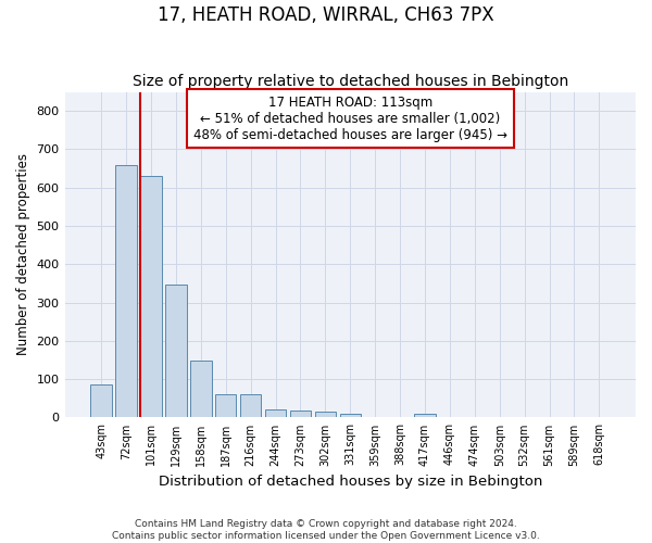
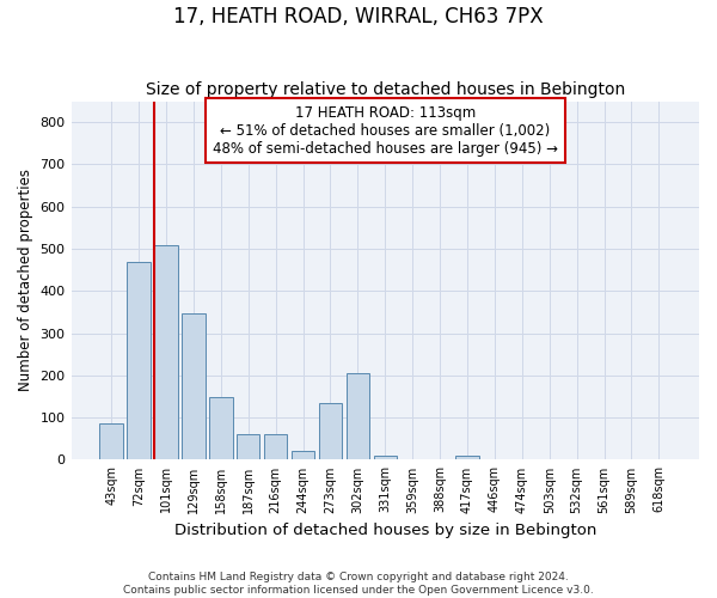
72sqm: 660 -> 470
101sqm: 630 -> 510
273sqm: 18 -> 135
302sqm: 14 -> 205
